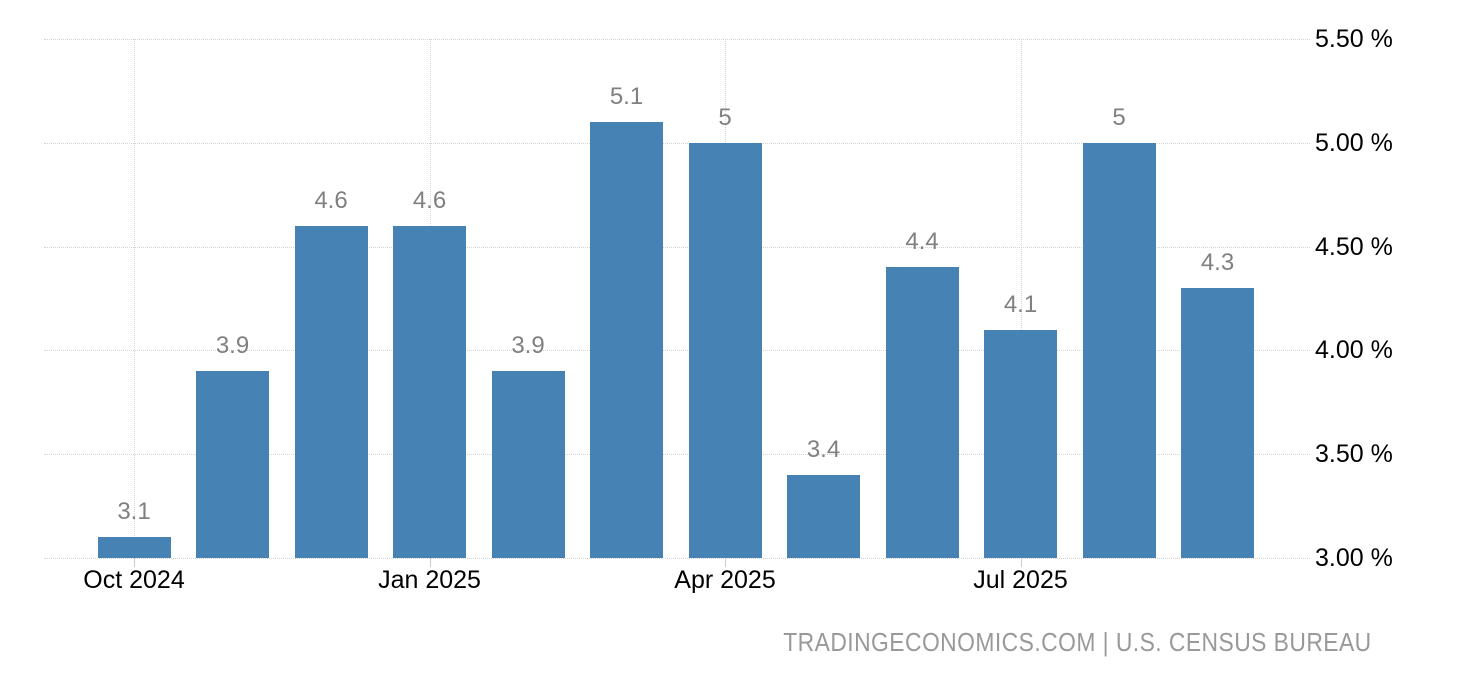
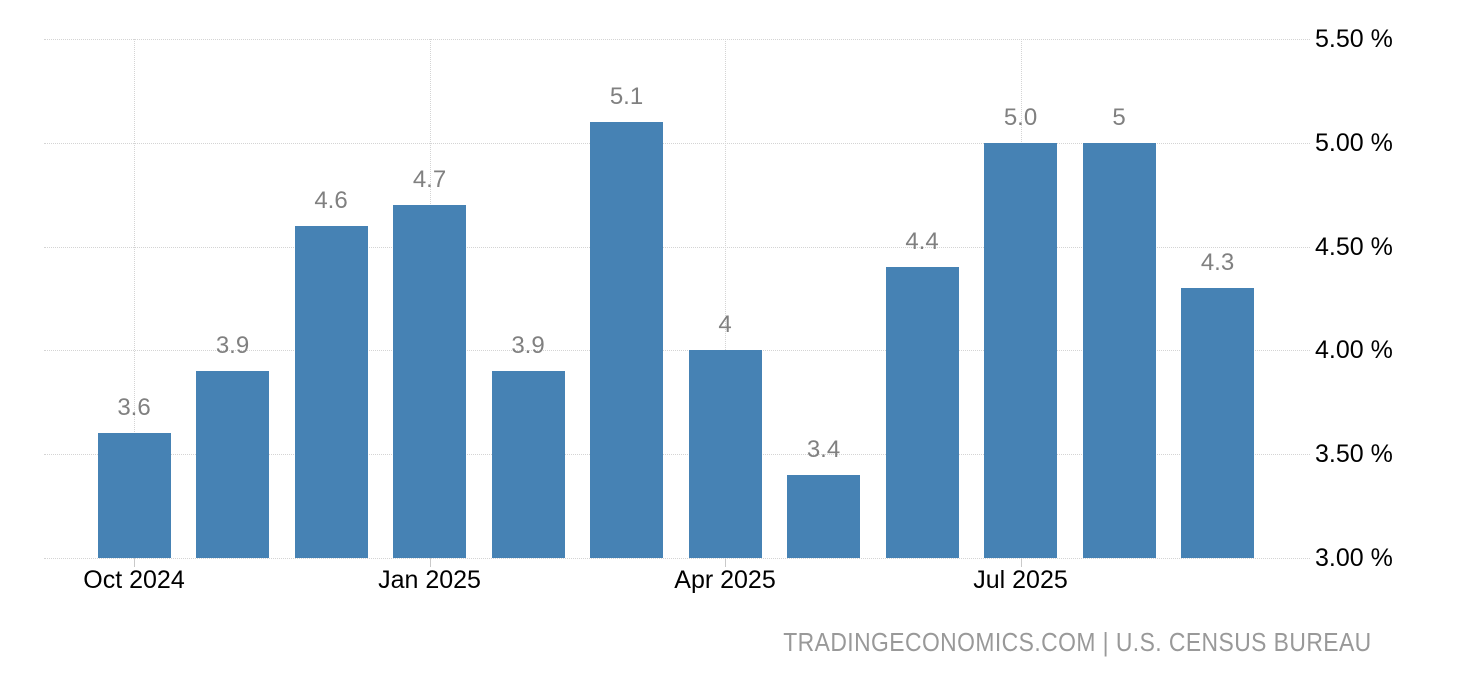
Oct 2024: 3.1 -> 3.6
Jan 2025: 4.6 -> 4.7
Apr 2025: 5 -> 4
Jul 2025: 4.1 -> 5.0
